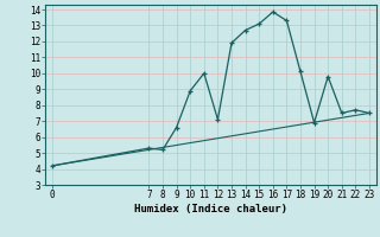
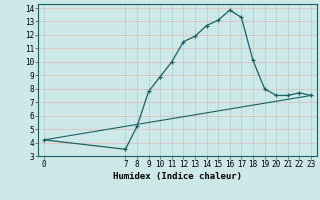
7: 5.3 -> 3.5
9: 6.6 -> 7.8
12: 7.1 -> 11.5
19: 6.9 -> 8.0
20: 9.8 -> 7.5
